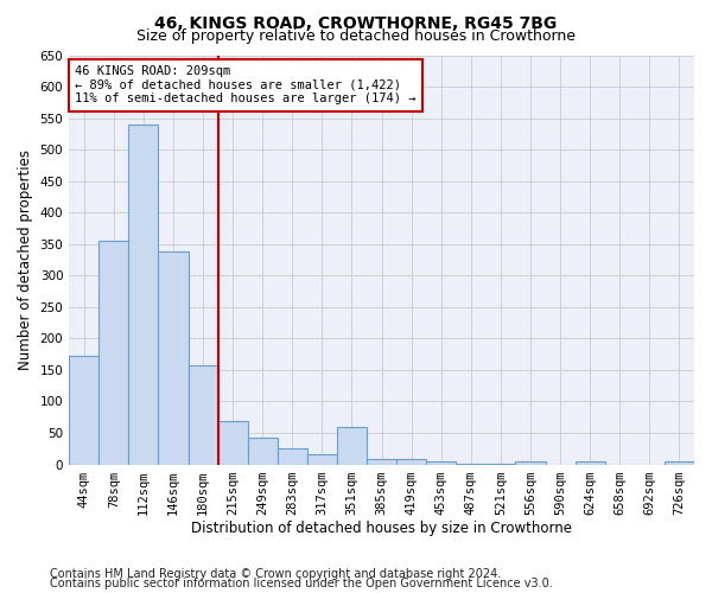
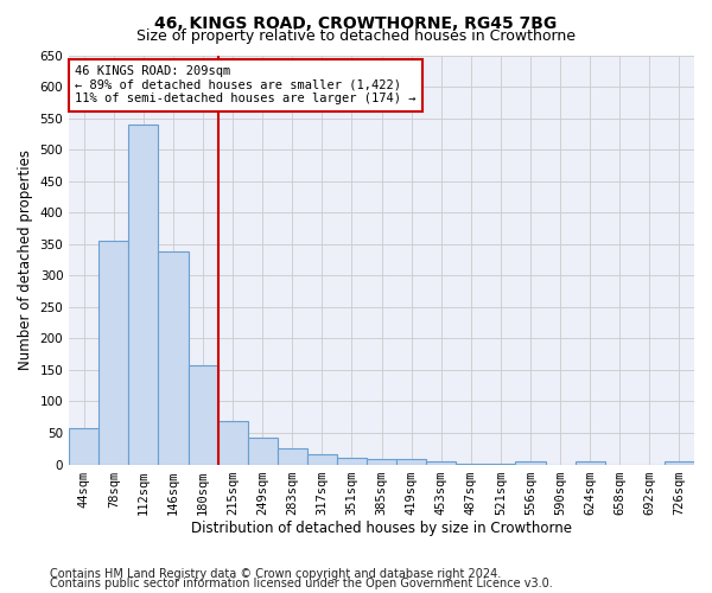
44sqm: 172 -> 58
351sqm: 60 -> 10
